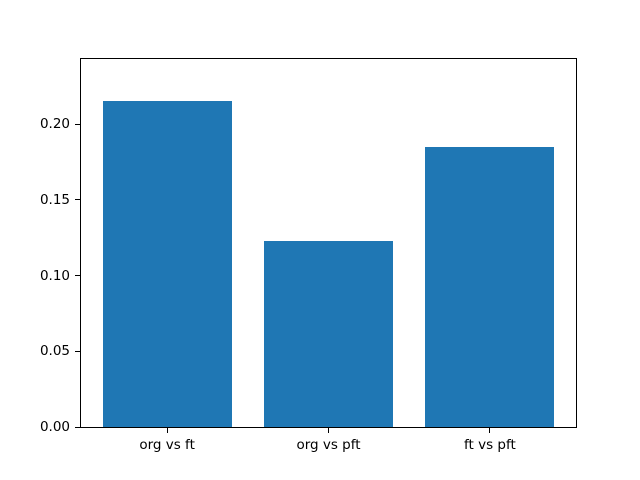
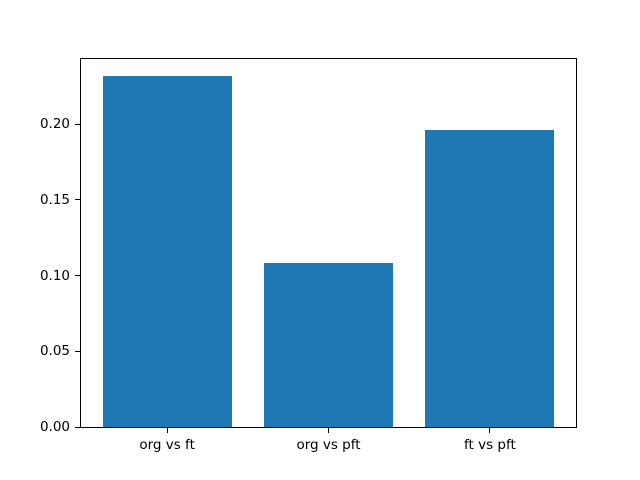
org vs ft: 0.215 -> 0.232
org vs pft: 0.123 -> 0.108
ft vs pft: 0.185 -> 0.196
